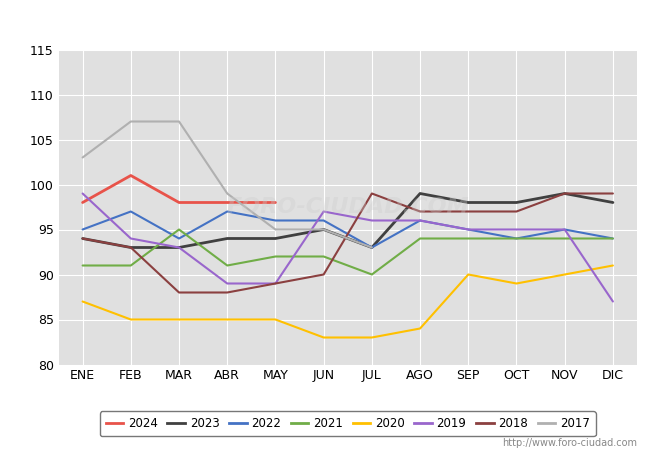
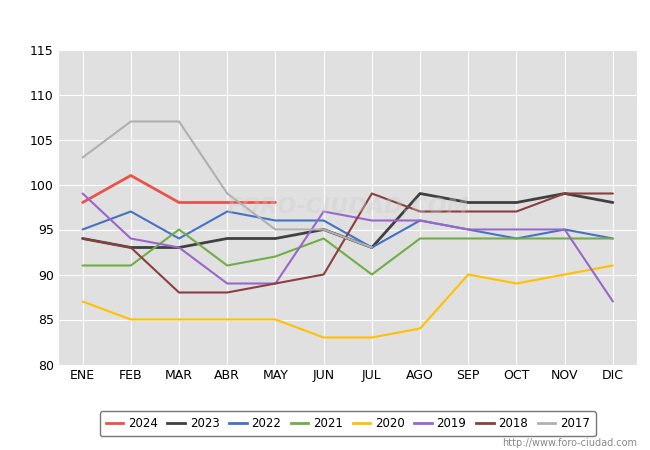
2021/JUN: 92 -> 94
